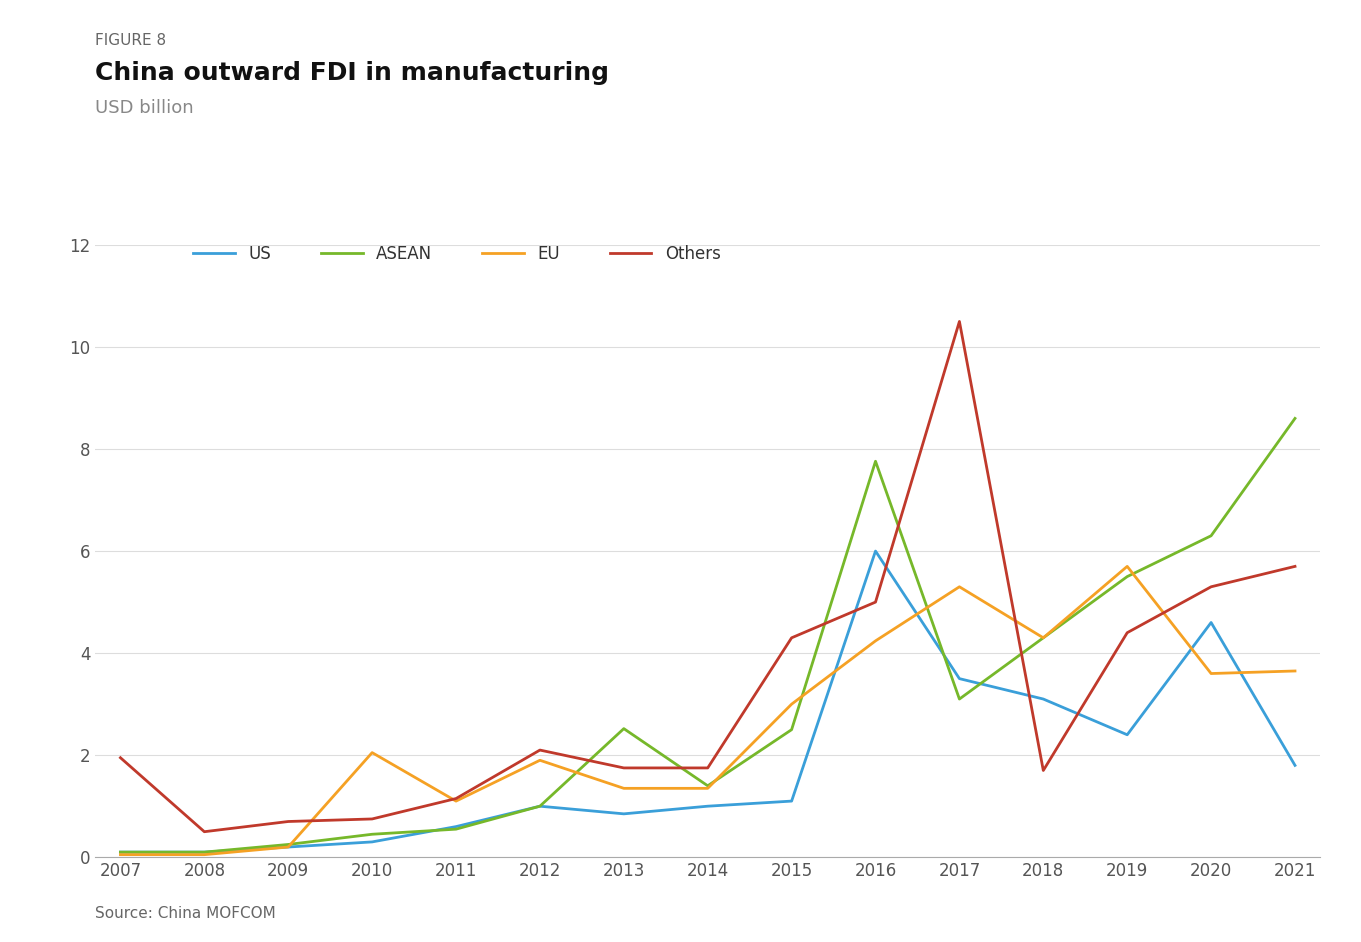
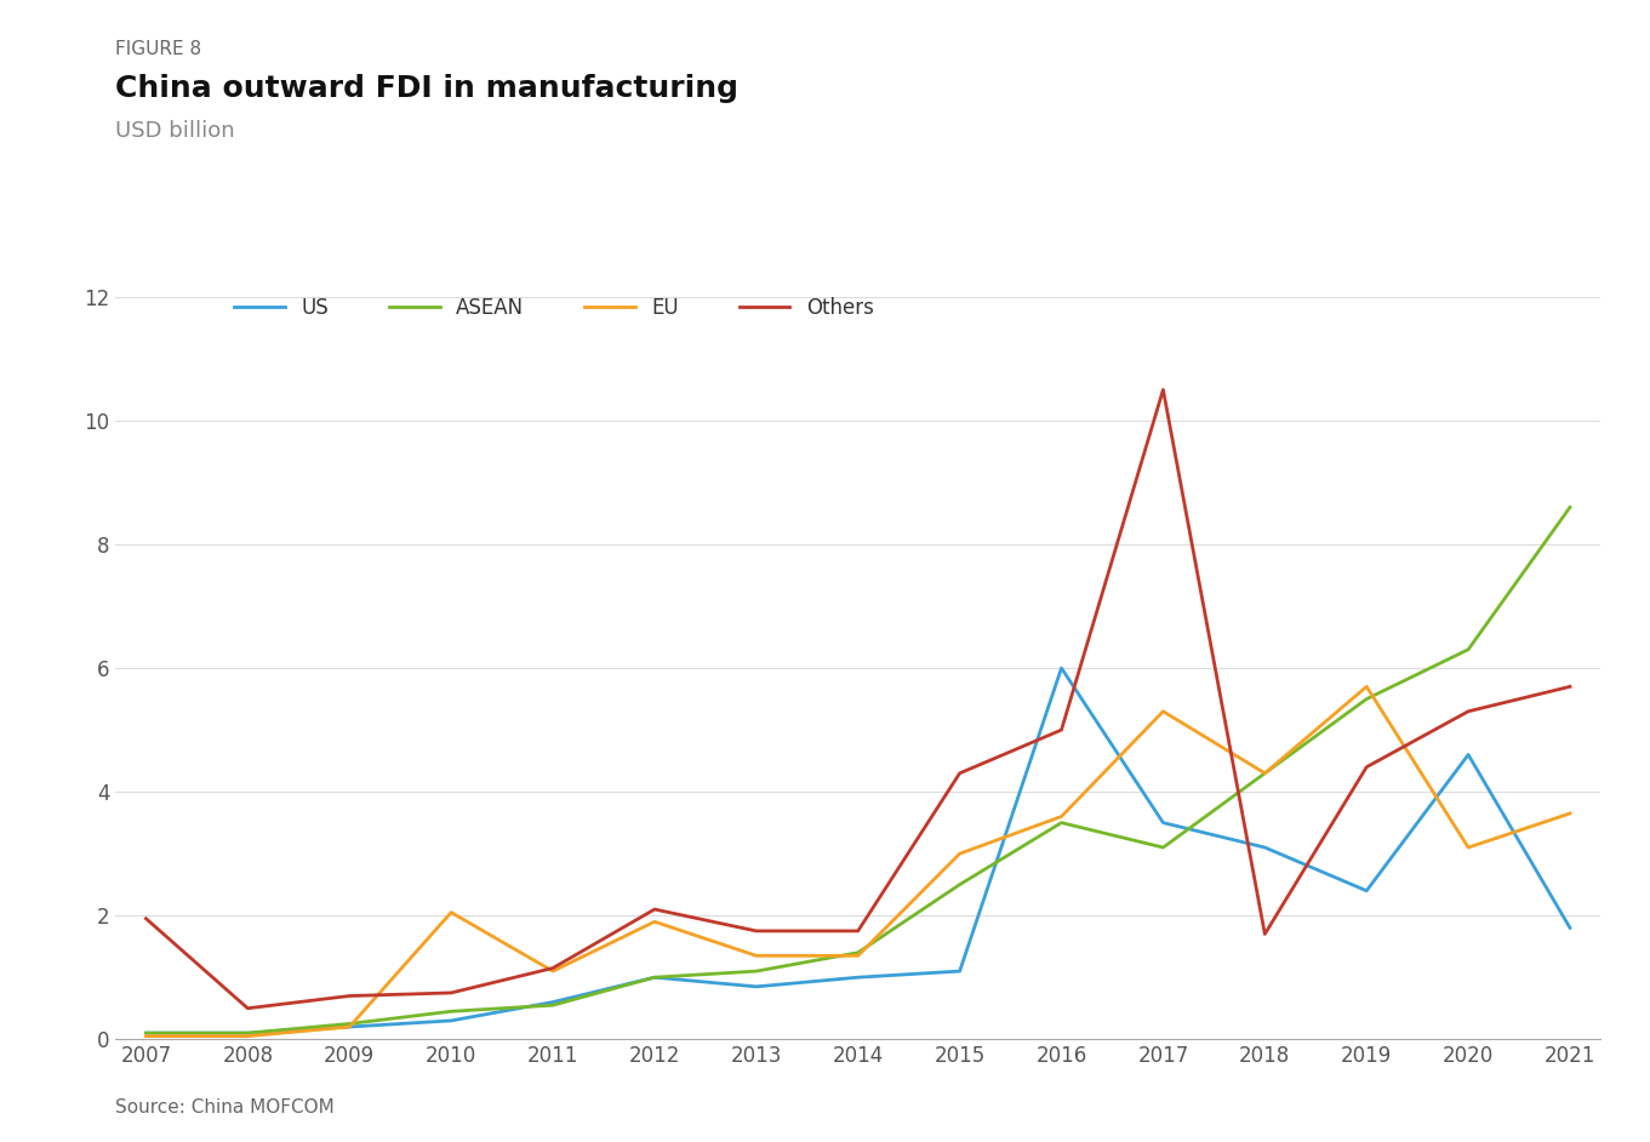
ASEAN/2013: 2.52 -> 1.10
ASEAN/2016: 7.76 -> 3.50
EU/2016: 4.24 -> 3.60
EU/2020: 3.60 -> 3.10
